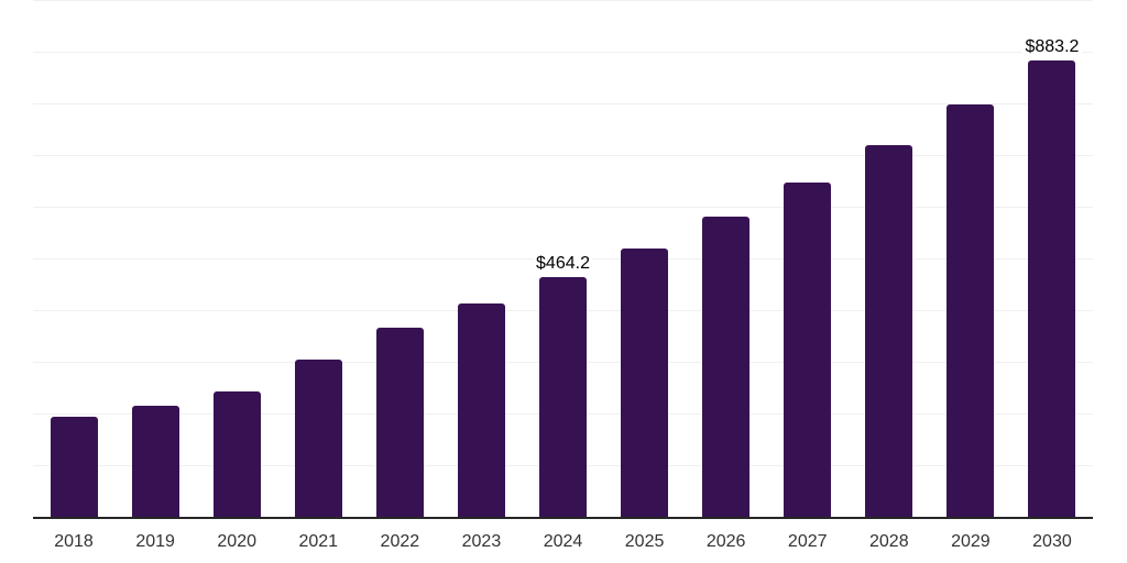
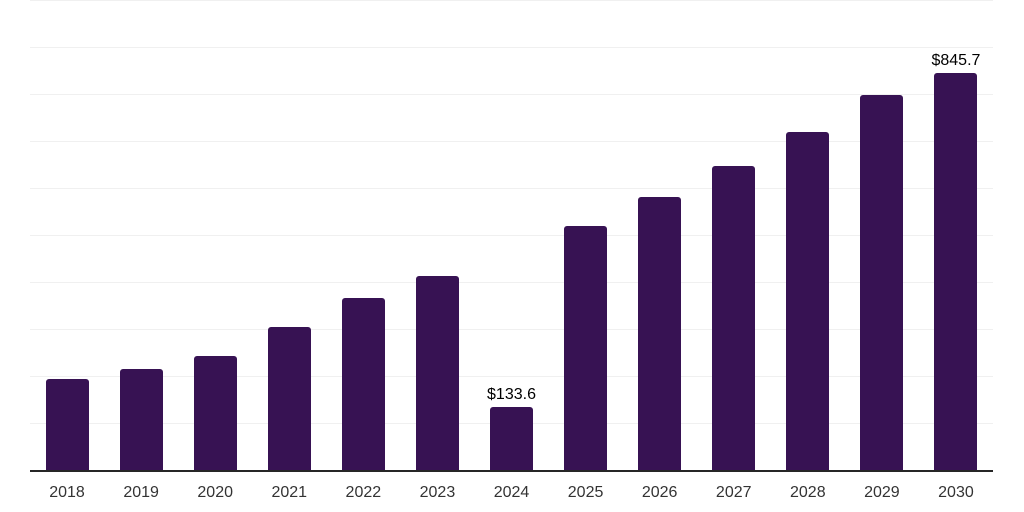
2024: $464.2 -> $133.6
2030: $883.2 -> $845.7
